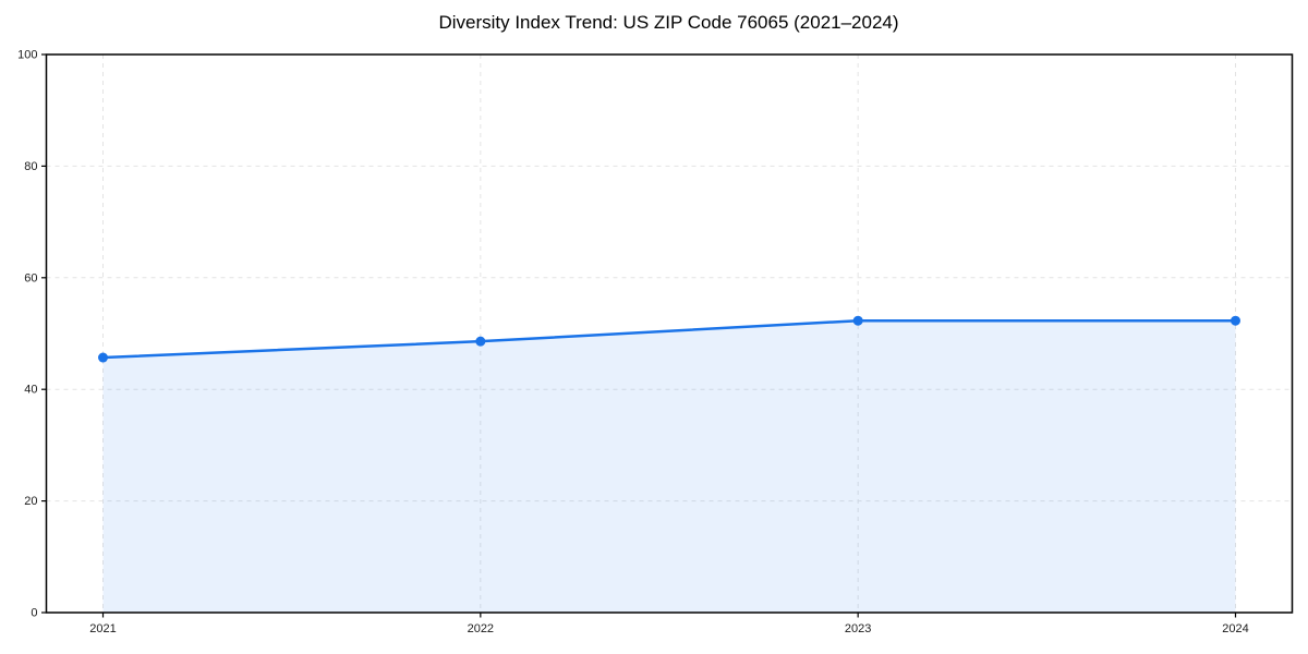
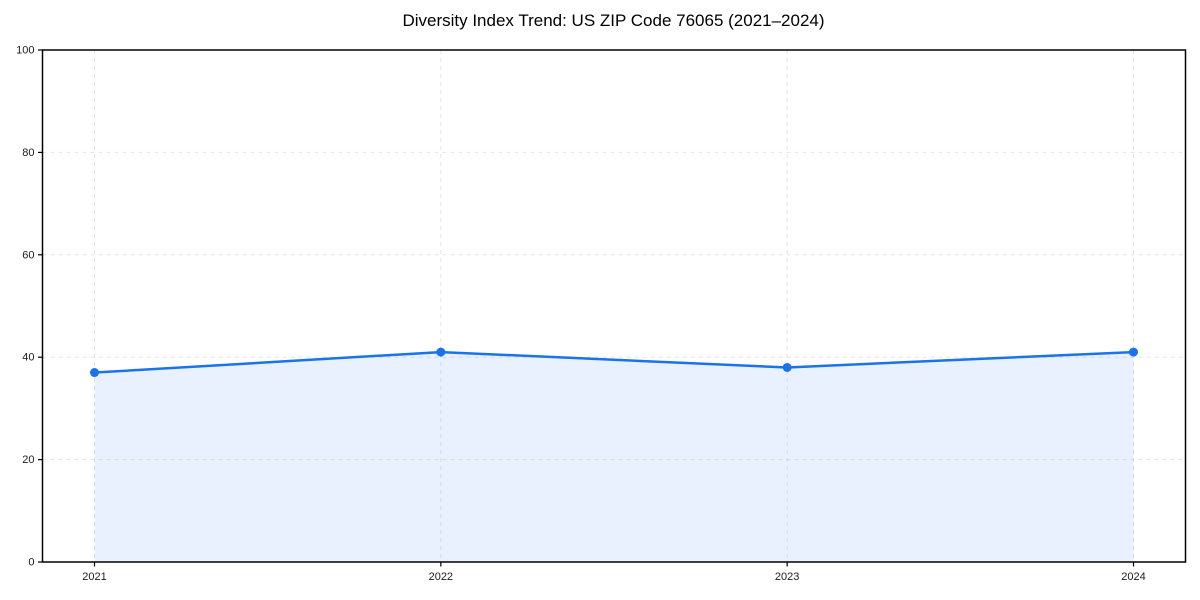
2021: 46 -> 37
2022: 49 -> 41
2023: 52 -> 38
2024: 52 -> 41
